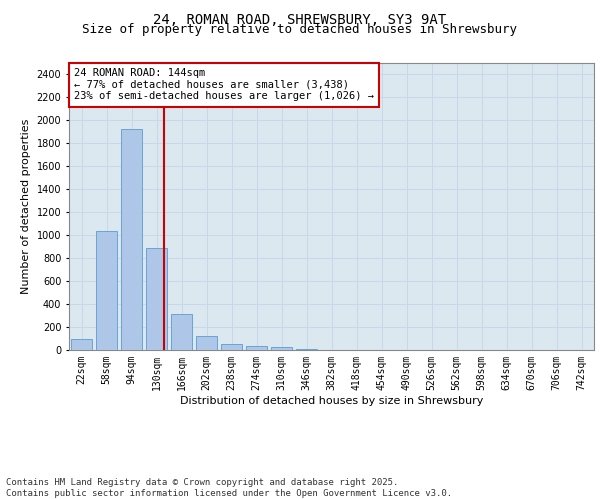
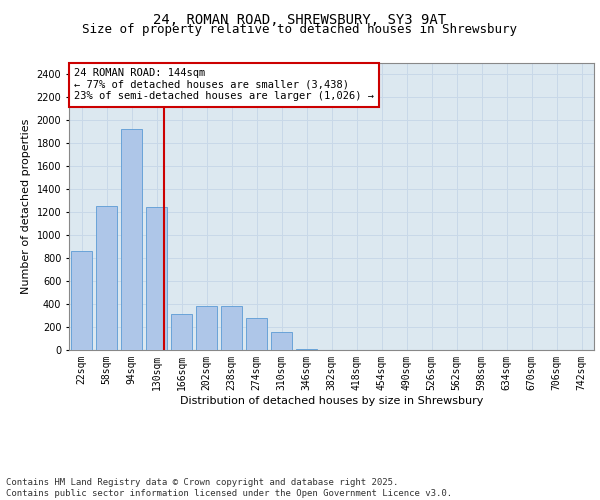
22sqm: 100 -> 860
58sqm: 1040 -> 1250
130sqm: 880 -> 1240
202sqm: 120 -> 380
238sqm: 50 -> 380
274sqm: 40 -> 280
310sqm: 20 -> 160
